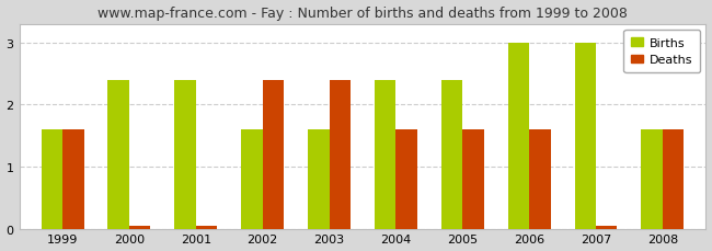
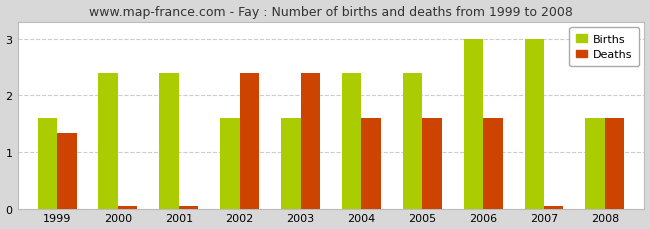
Deaths/1999: 1.60 -> 1.34
